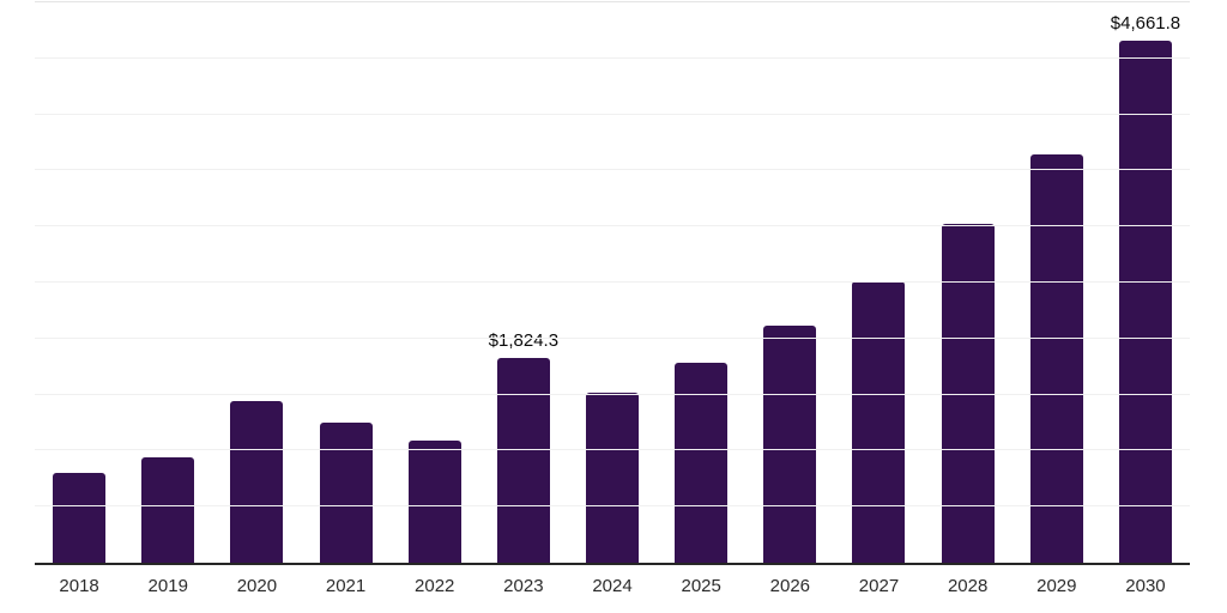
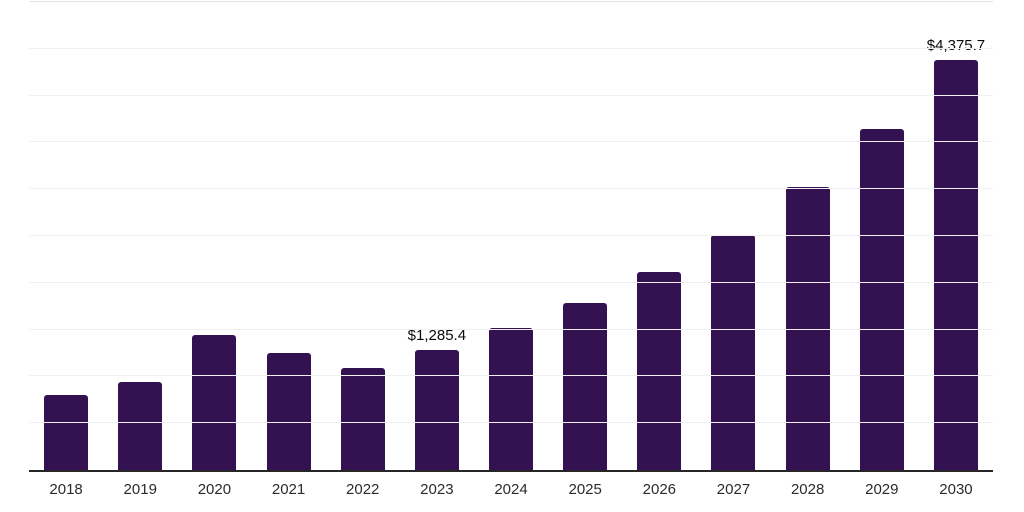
2023: $1,824.3 -> $1,285.4
2030: $4,661.8 -> $4,375.7
